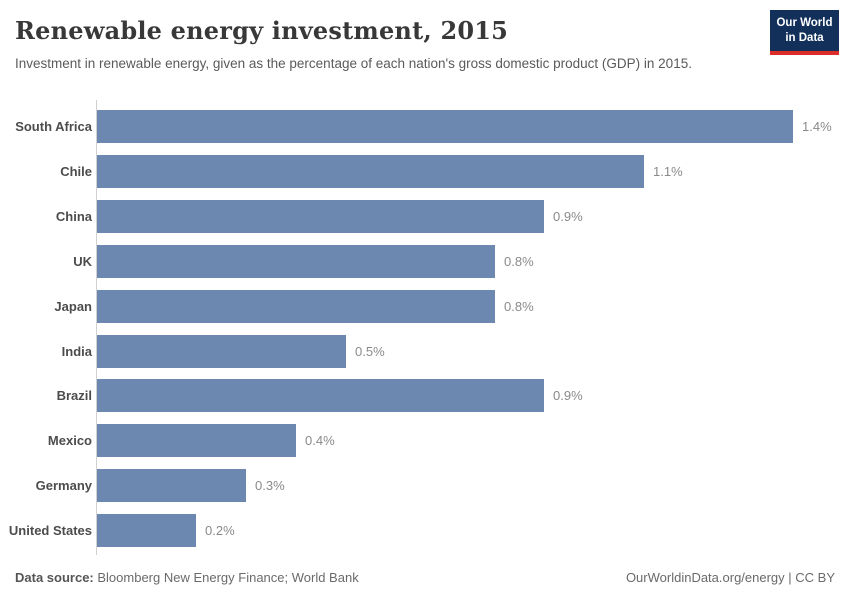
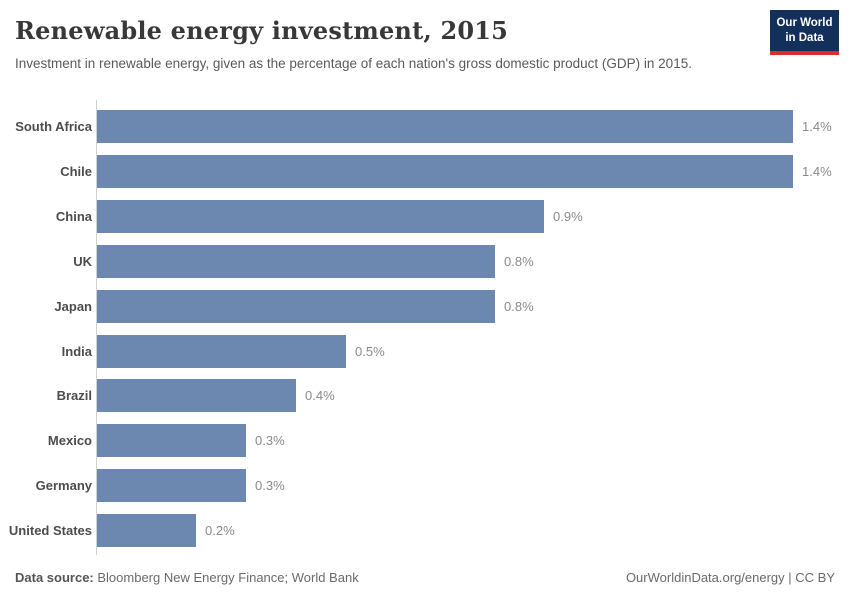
Chile: 1.1% -> 1.4%
Brazil: 0.9% -> 0.4%
Mexico: 0.4% -> 0.3%
